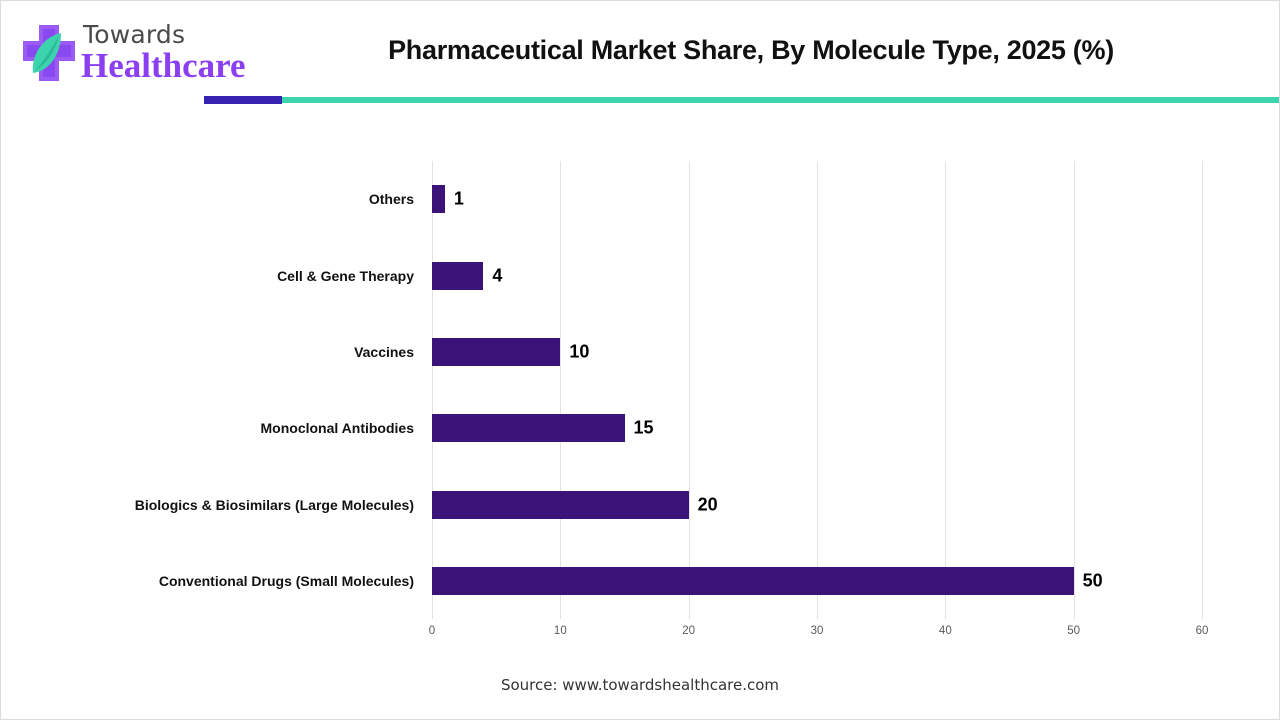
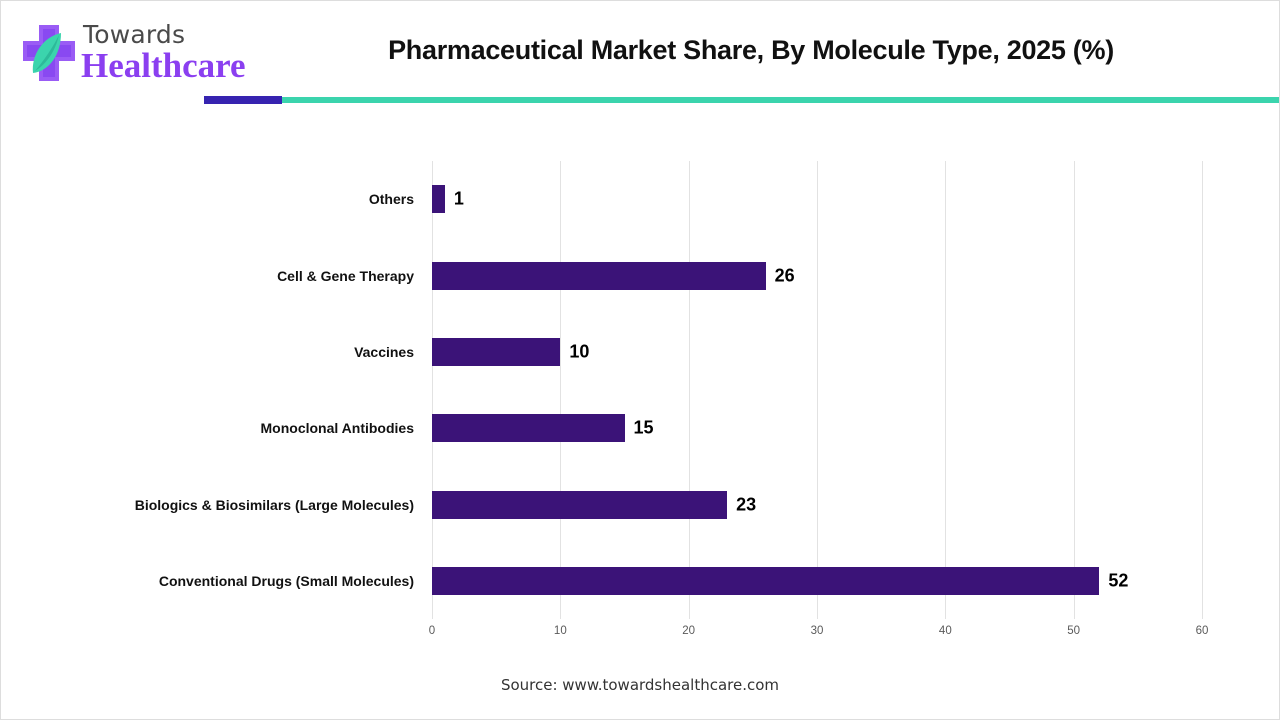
Conventional Drugs (Small Molecules): 50 -> 52
Biologics & Biosimilars (Large Molecules): 20 -> 23
Cell & Gene Therapy: 4 -> 26
